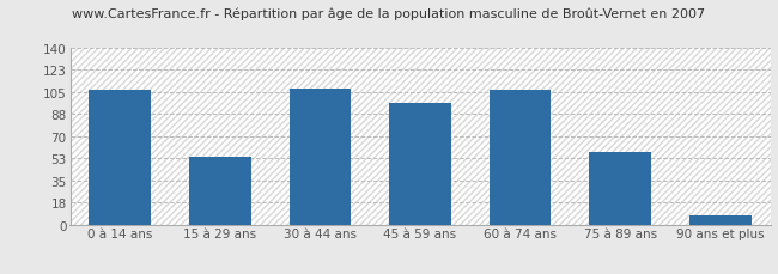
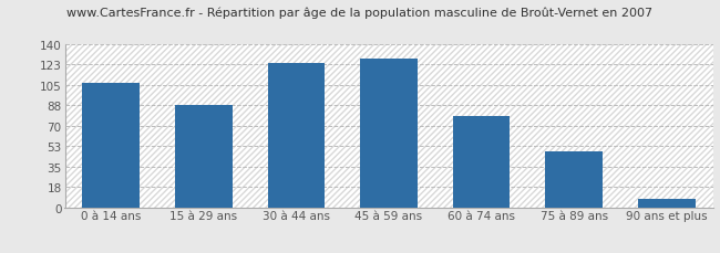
15 à 29 ans: 54 -> 88
30 à 44 ans: 108 -> 124
45 à 59 ans: 97 -> 128
60 à 74 ans: 107 -> 79
75 à 89 ans: 58 -> 48
